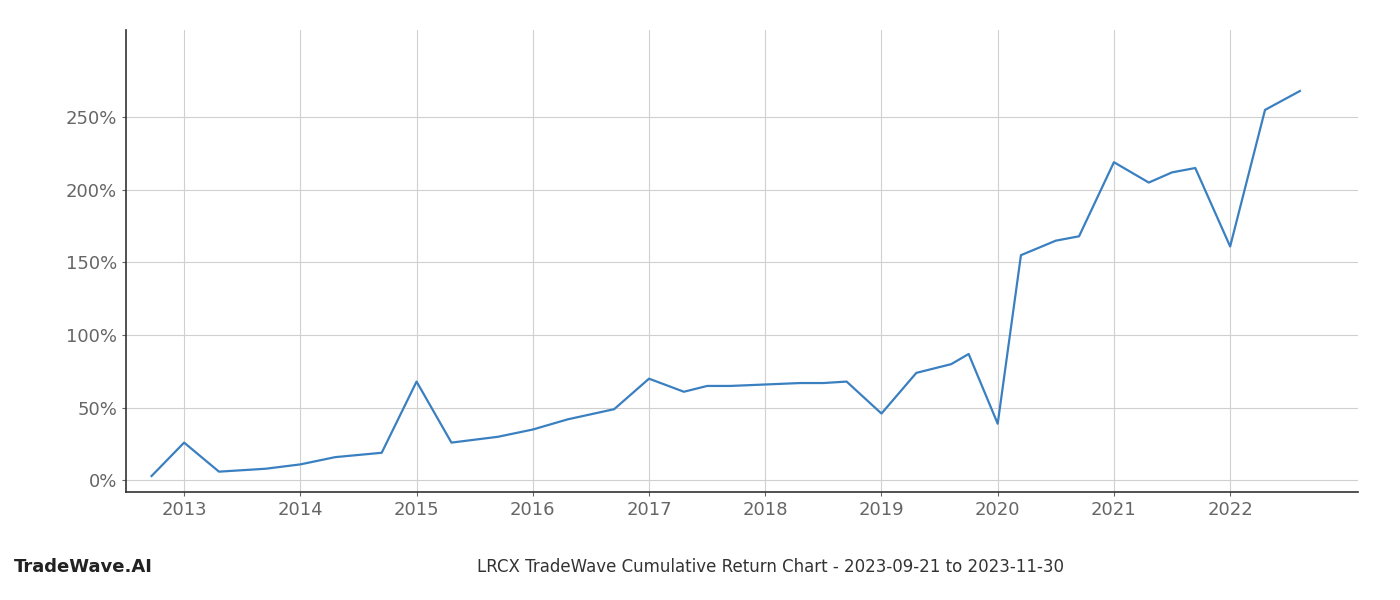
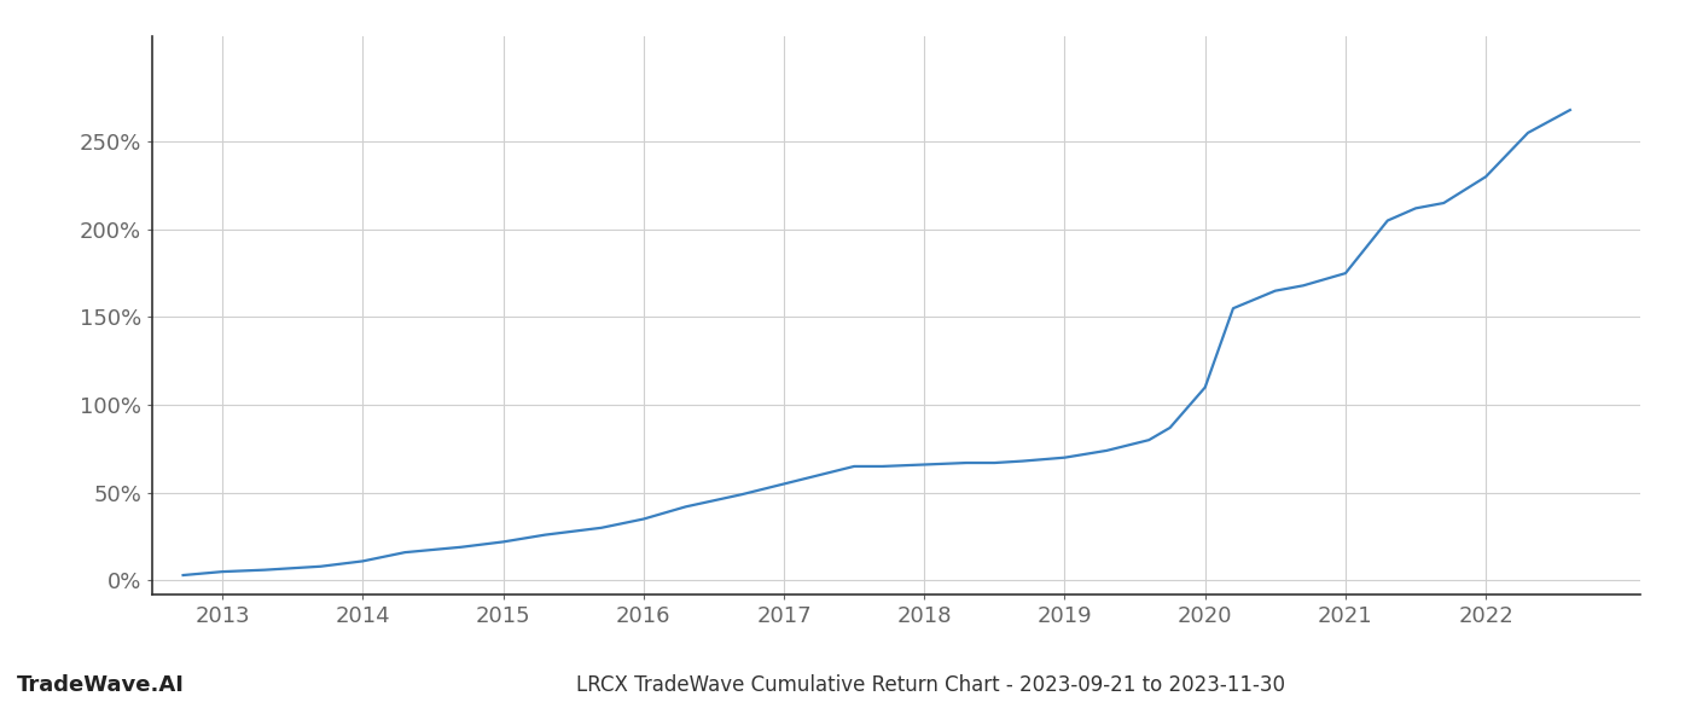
2013: 26% -> 5%
2015: 68% -> 22%
2017: 70% -> 55%
2019: 46% -> 70%
2020: 39% -> 110%
2021: 219% -> 175%
2022: 161% -> 230%
